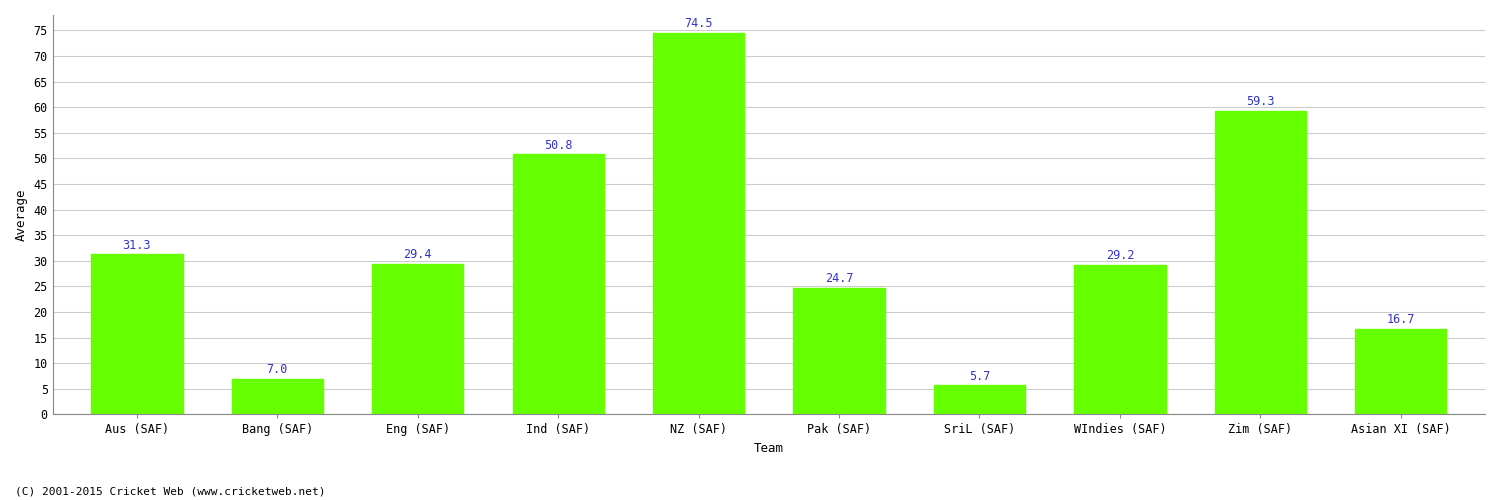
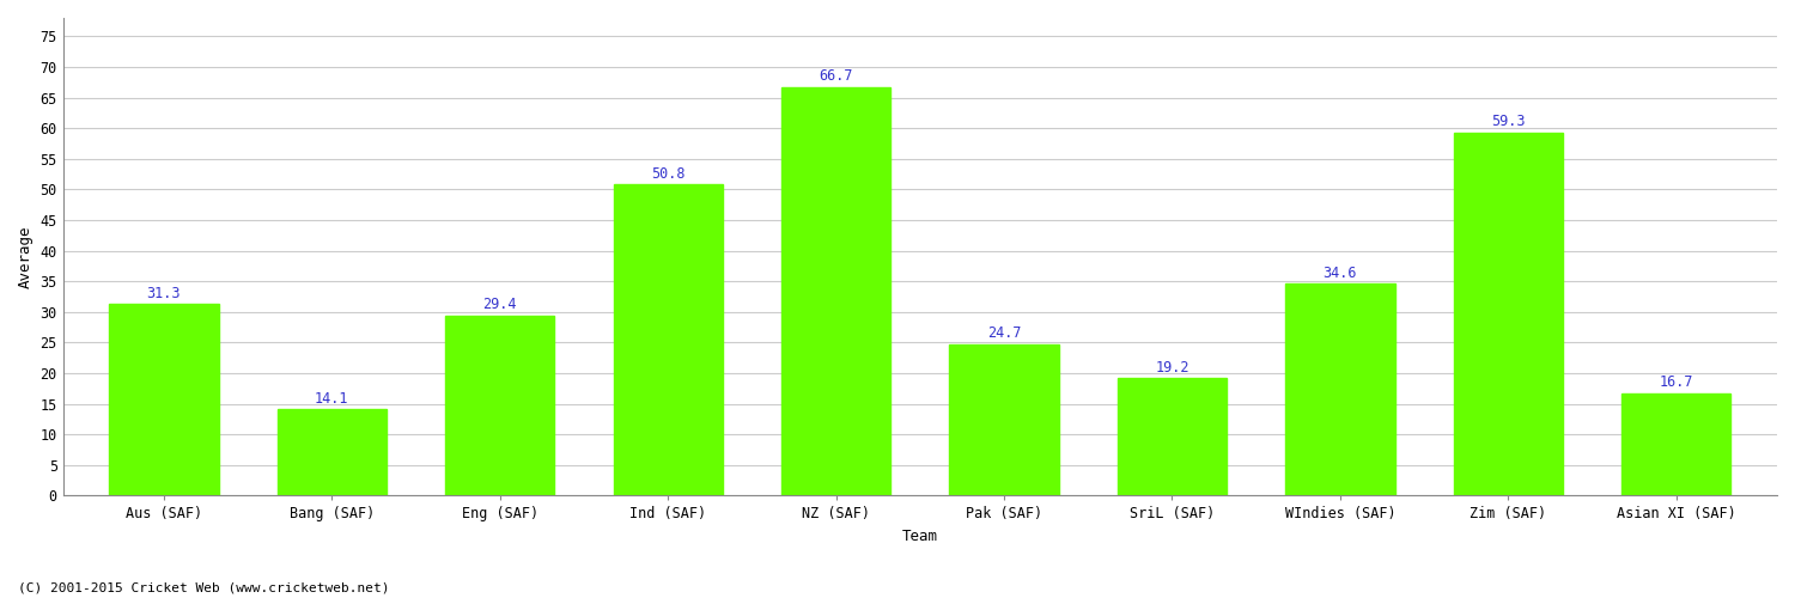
Bang (SAF): 7.0 -> 14.1
NZ (SAF): 74.5 -> 66.7
SriL (SAF): 5.7 -> 19.2
WIndies (SAF): 29.2 -> 34.6
